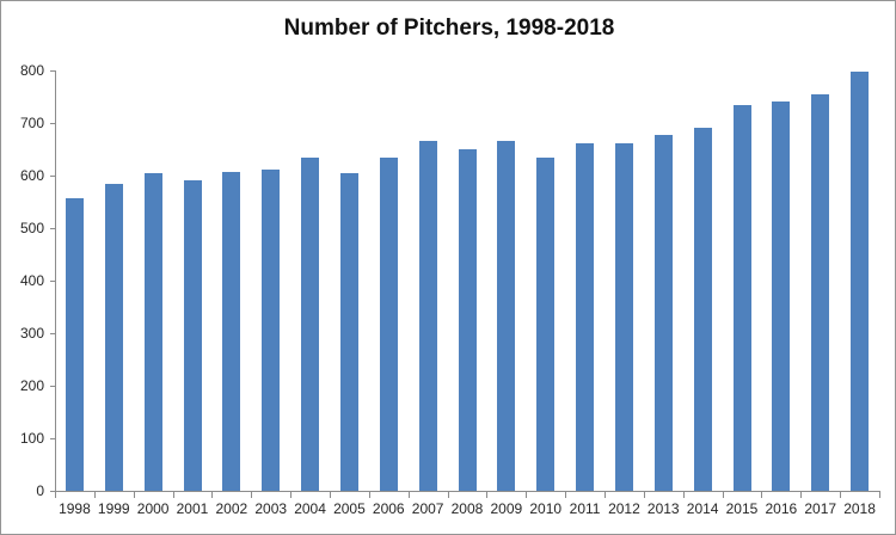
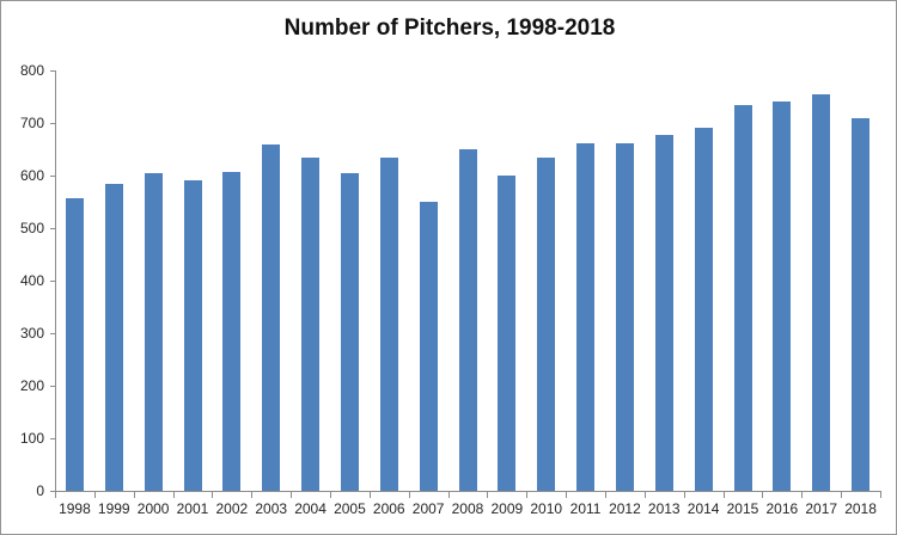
2003: 610 -> 660
2007: 660 -> 550
2009: 660 -> 600
2018: 800 -> 710
